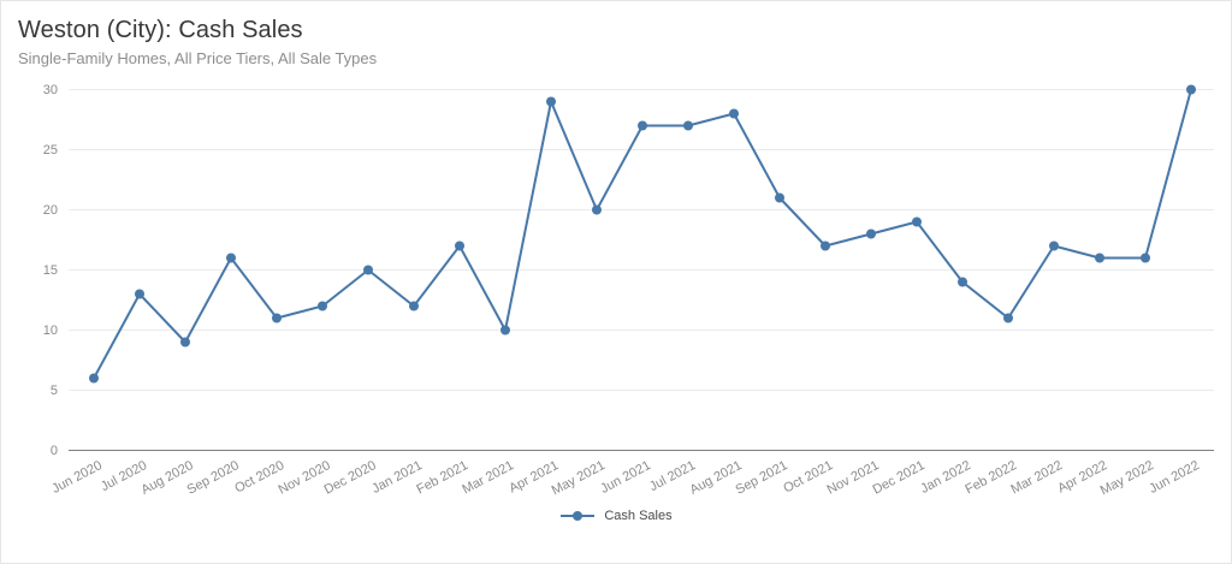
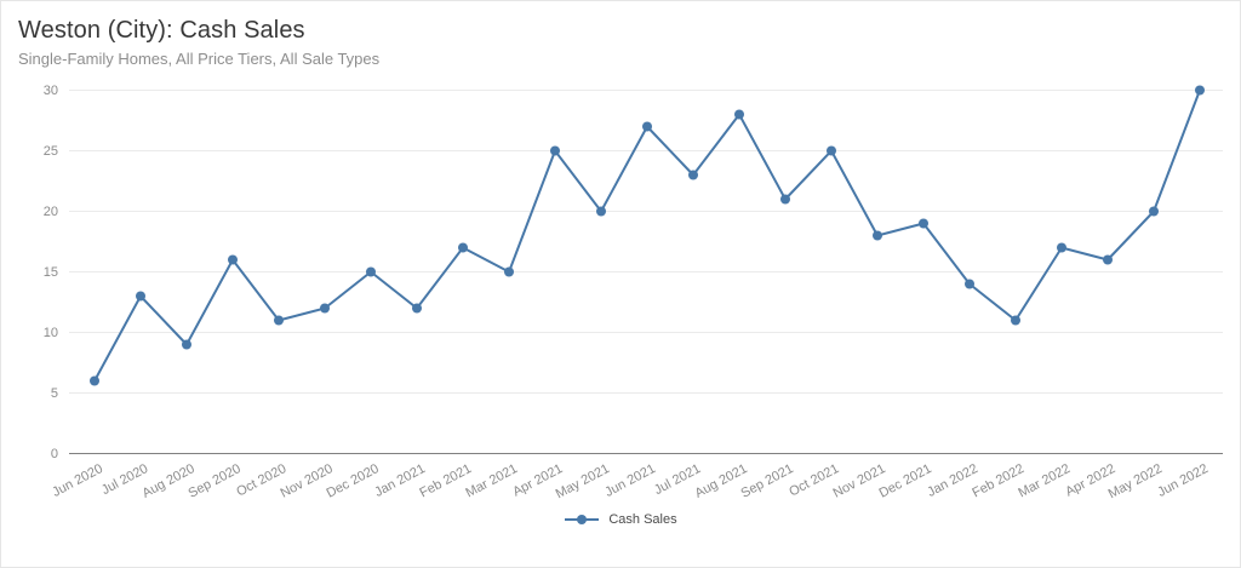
Mar 2021: 10 -> 15
Apr 2021: 29 -> 25
Jul 2021: 27 -> 23
Oct 2021: 17 -> 25
May 2022: 16 -> 20
